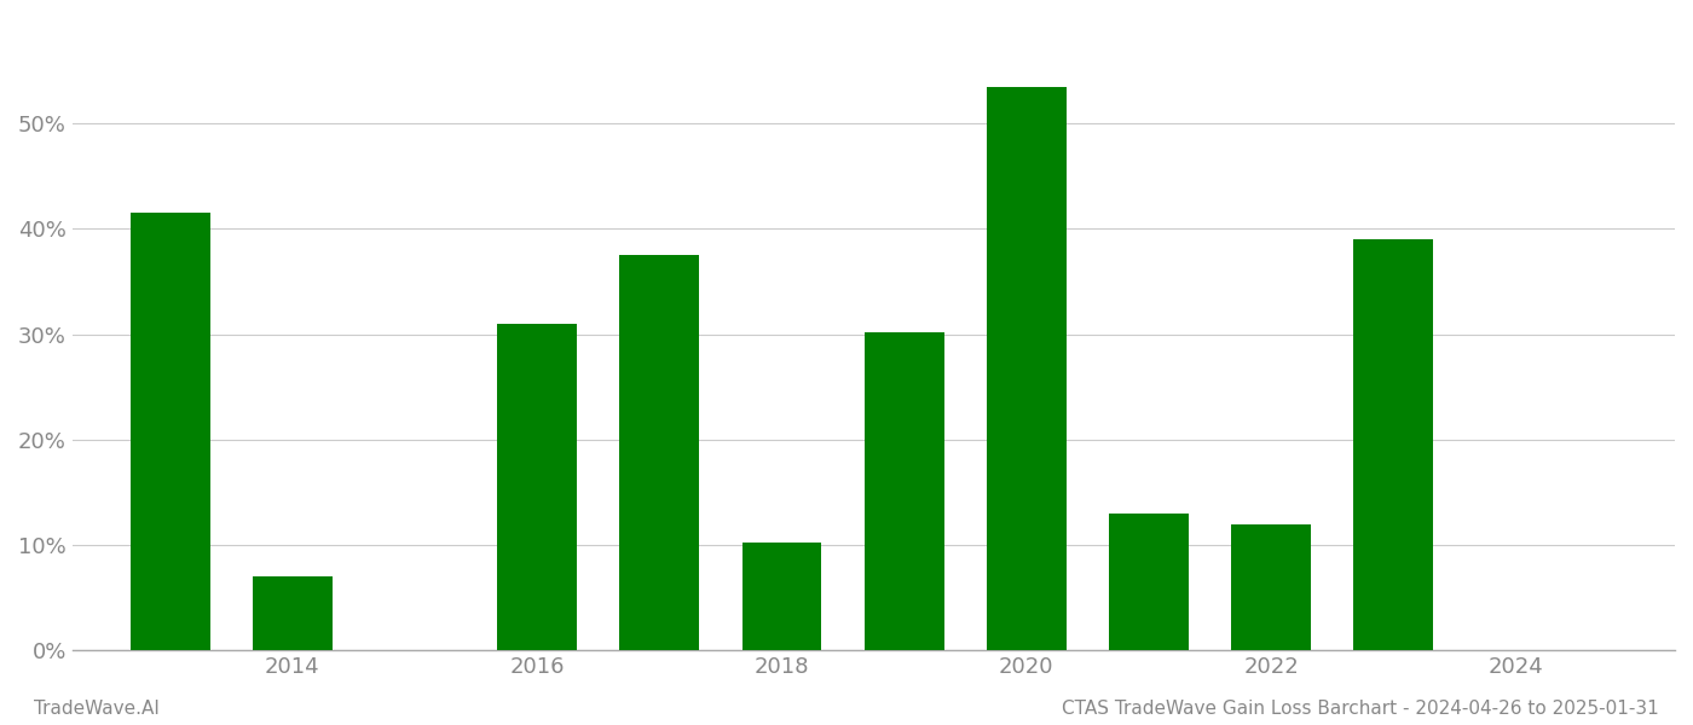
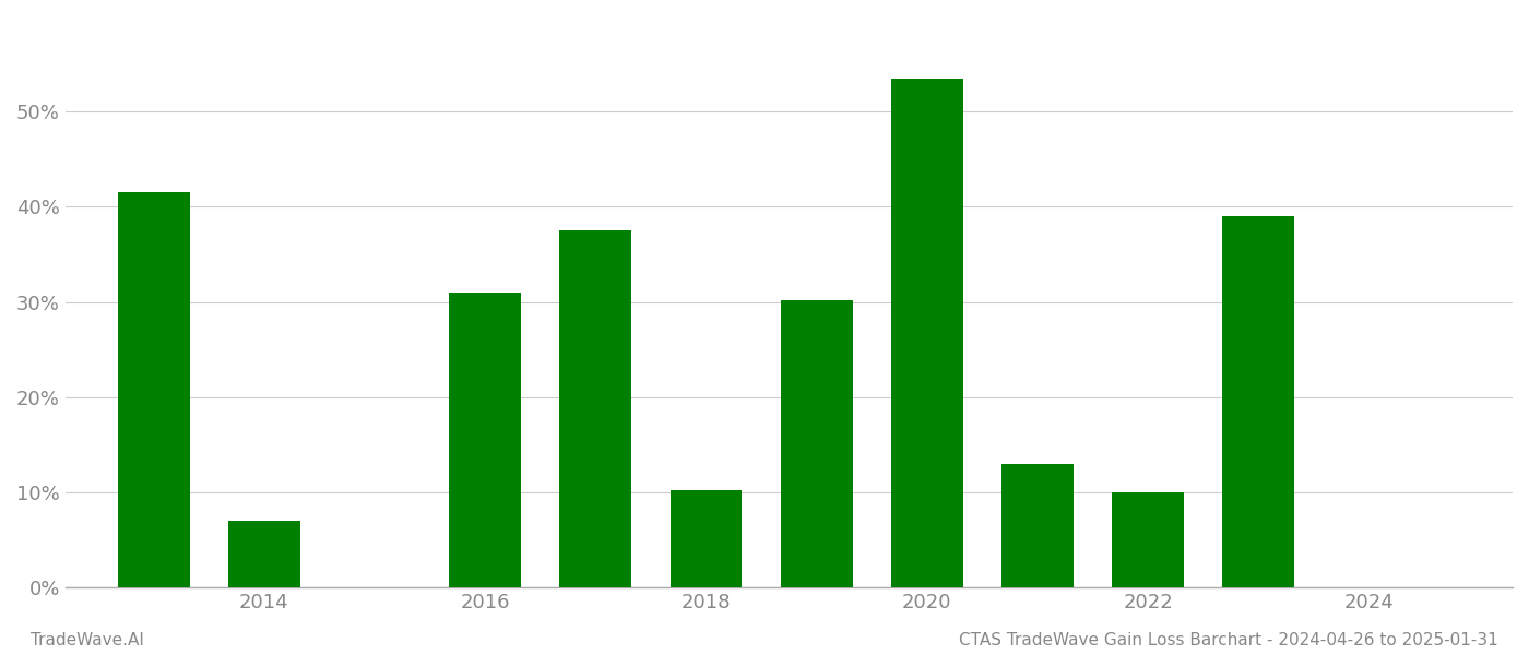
2022: 12.0% -> 10.0%
